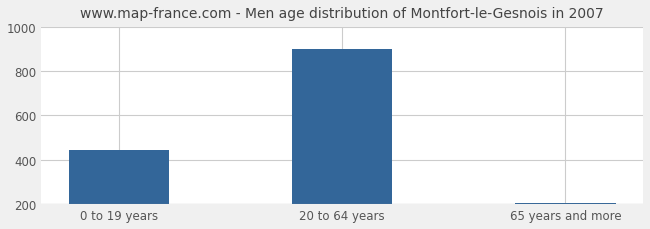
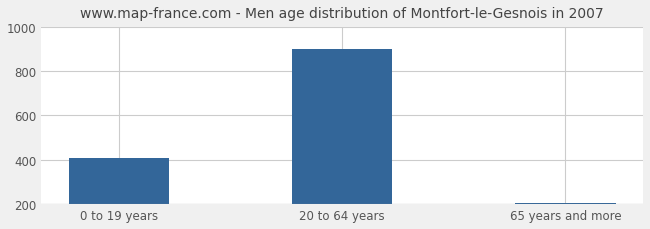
0 to 19 years: 445 -> 410
